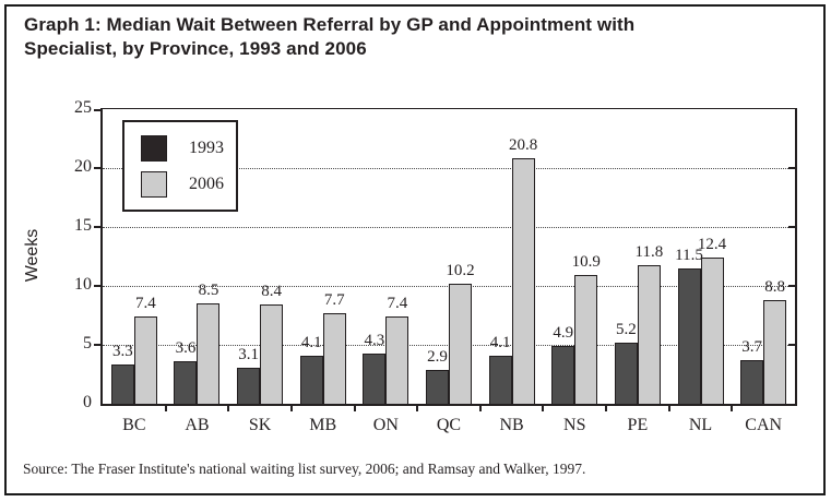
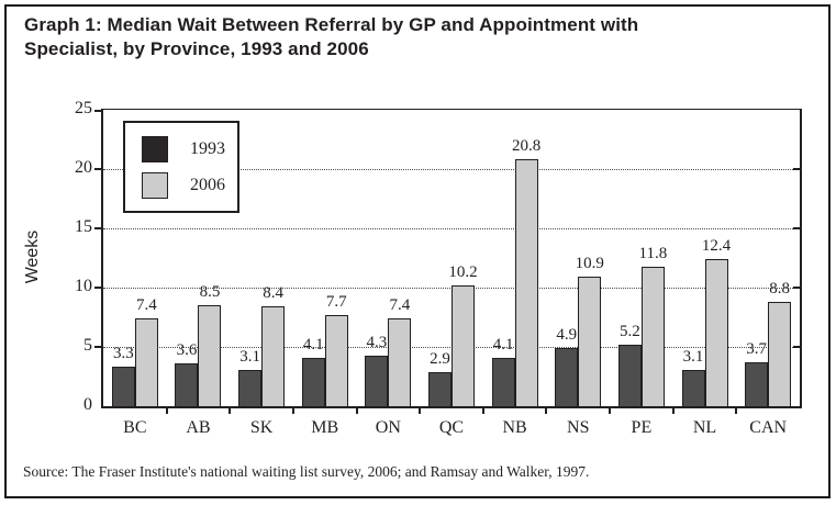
1993/NL: 11.5 -> 3.1
